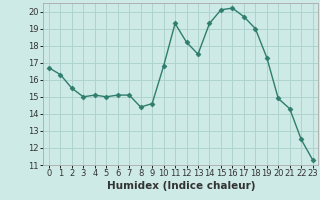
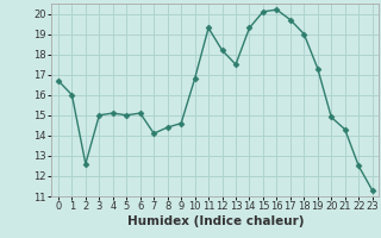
1: 16.3 -> 16.0
2: 15.5 -> 12.6
7: 15.1 -> 14.1
